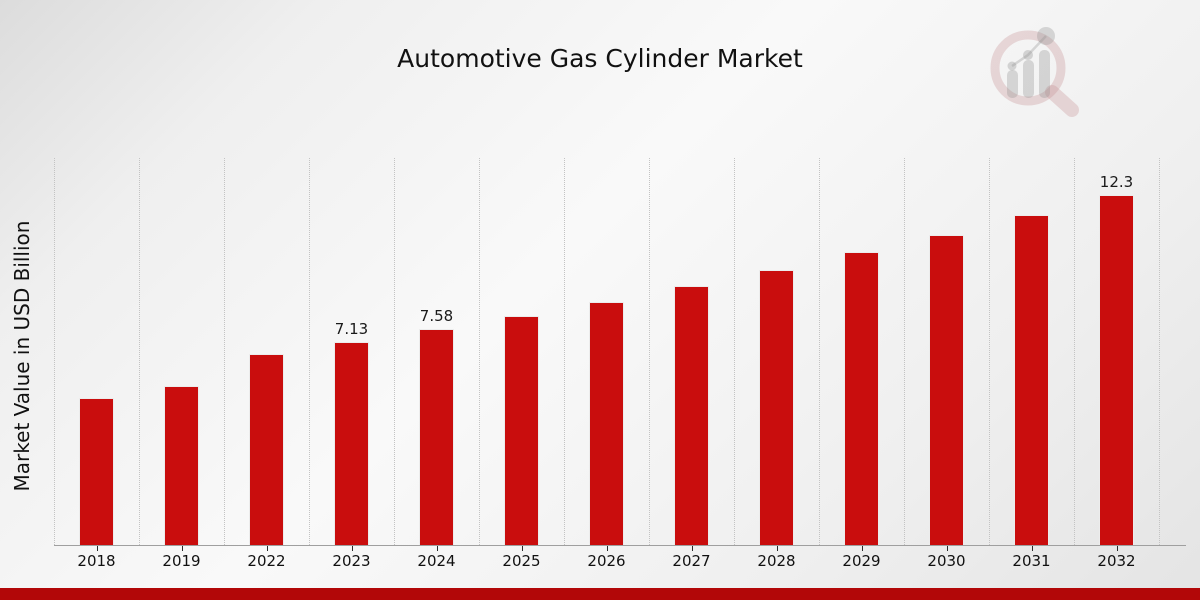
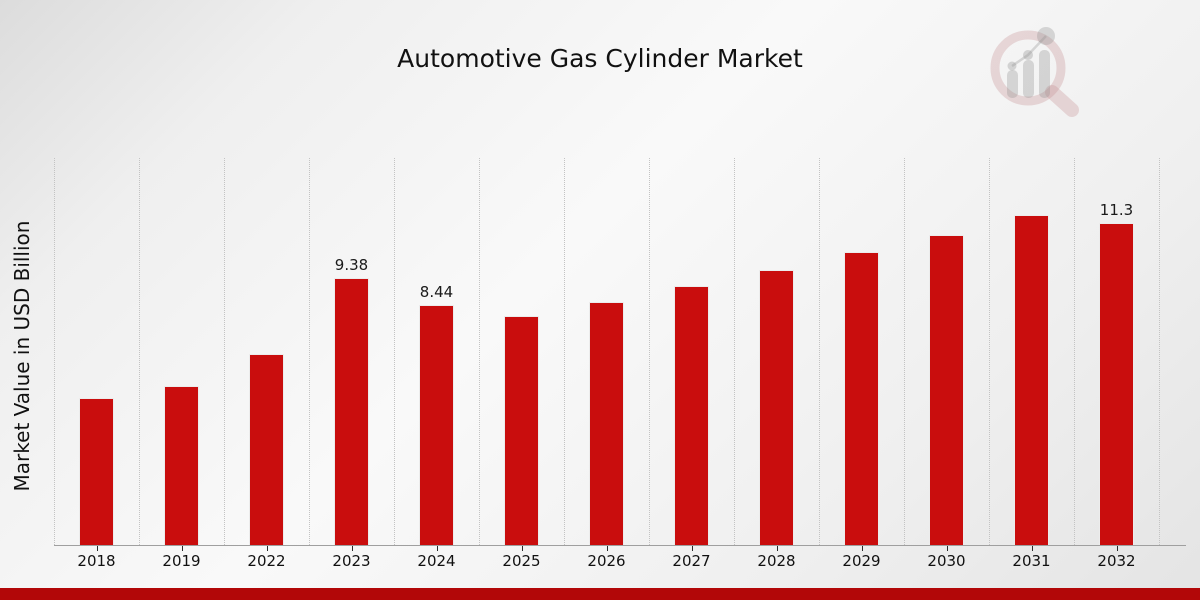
2023: 7.13 -> 9.38
2024: 7.58 -> 8.44
2032: 12.3 -> 11.3
